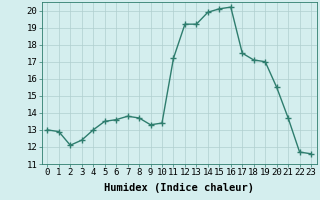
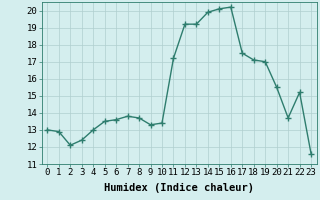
22: 11.7 -> 15.2
